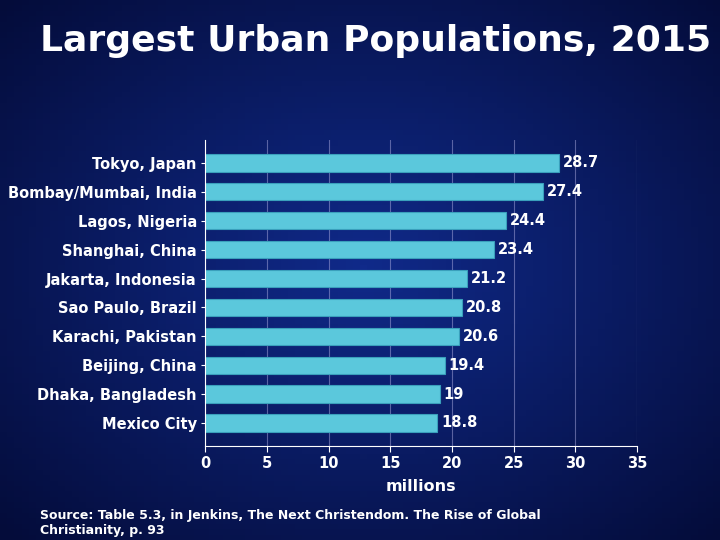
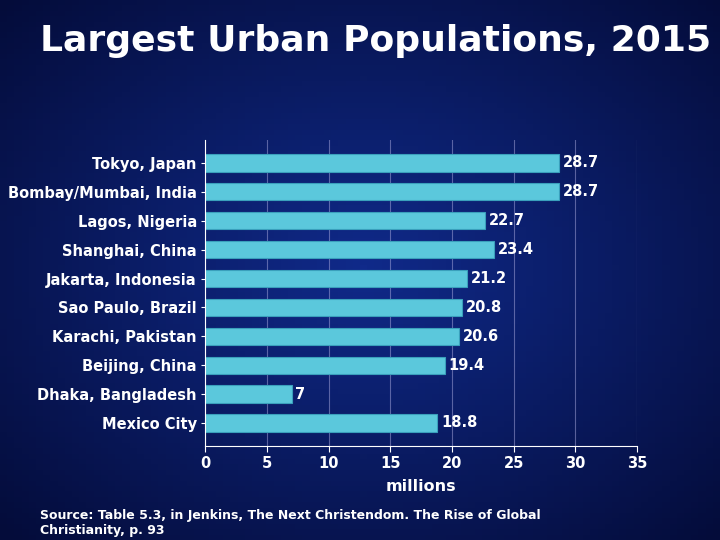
Bombay/Mumbai, India: 27.4 -> 28.7
Lagos, Nigeria: 24.4 -> 22.7
Dhaka, Bangladesh: 19 -> 7
